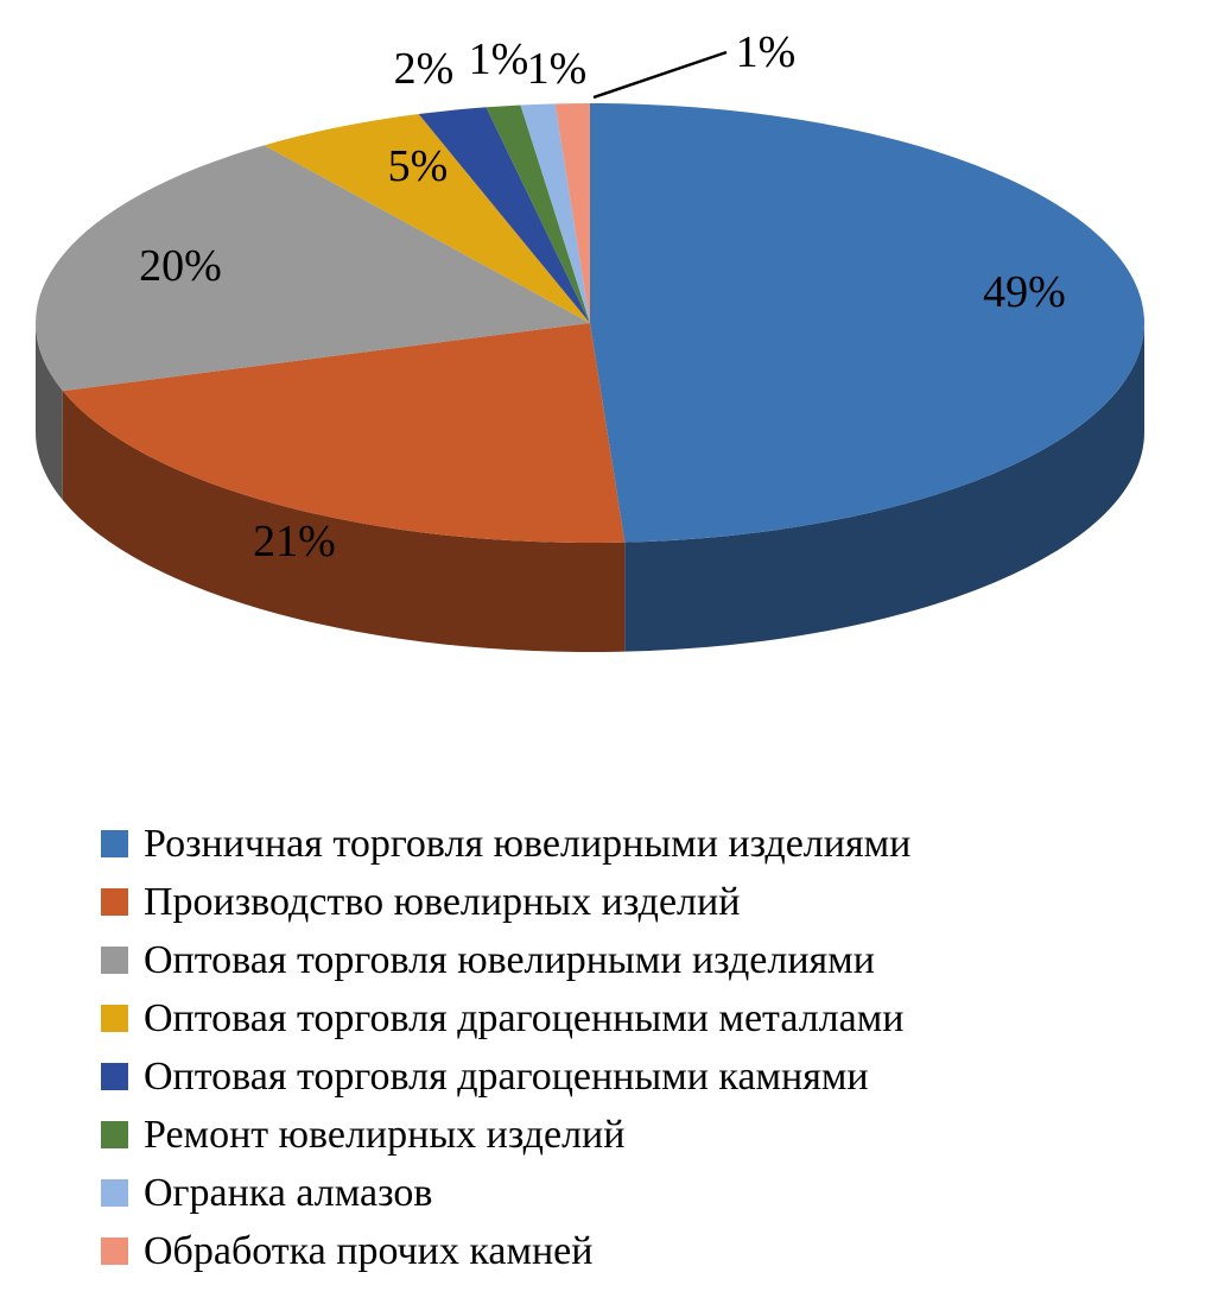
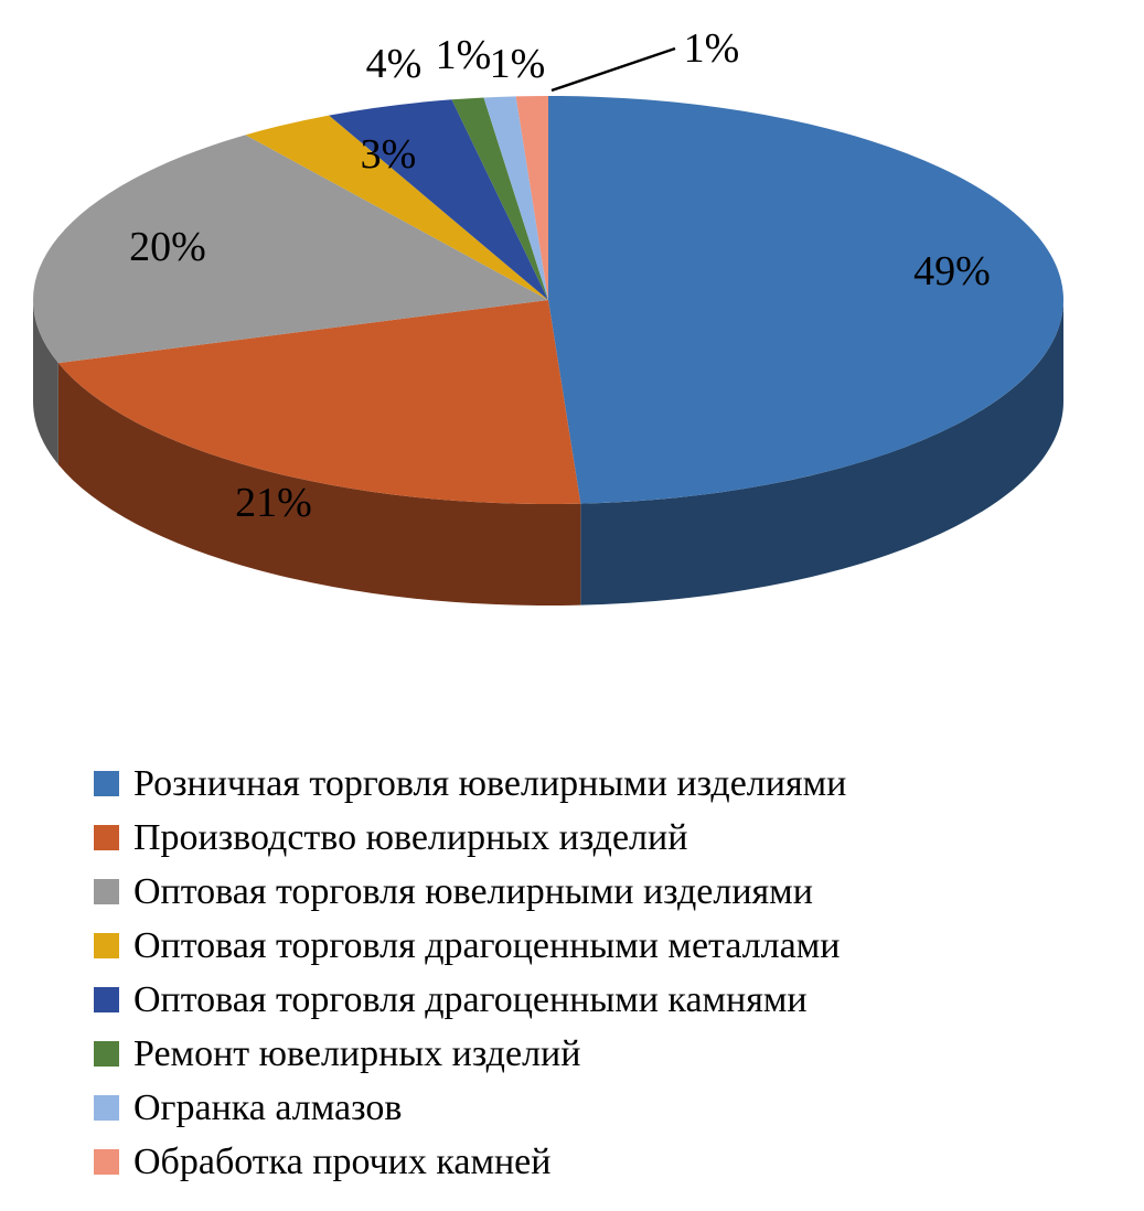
Оптовая торговля драгоценными металлами: 5% -> 3%
Оптовая торговля драгоценными камнями: 2% -> 4%
